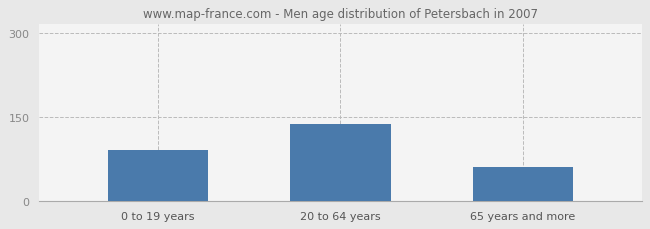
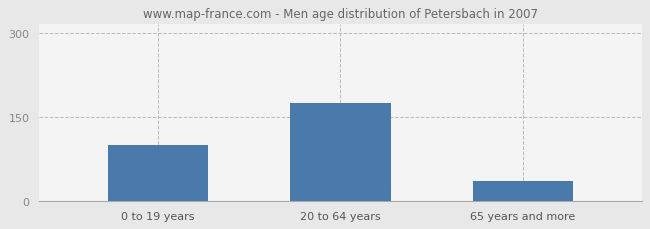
0 to 19 years: 90 -> 100
20 to 64 years: 138 -> 175
65 years and more: 60 -> 35
